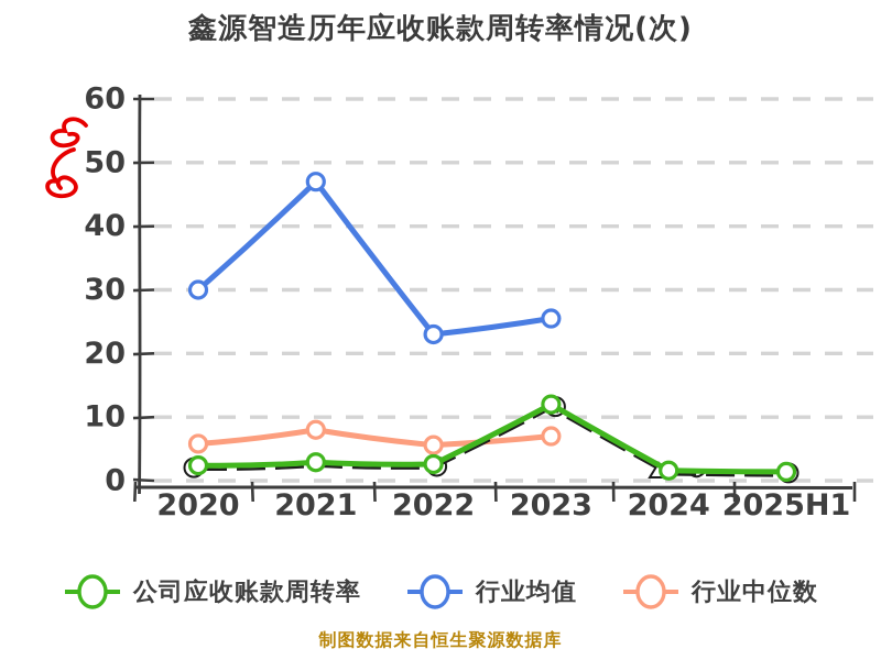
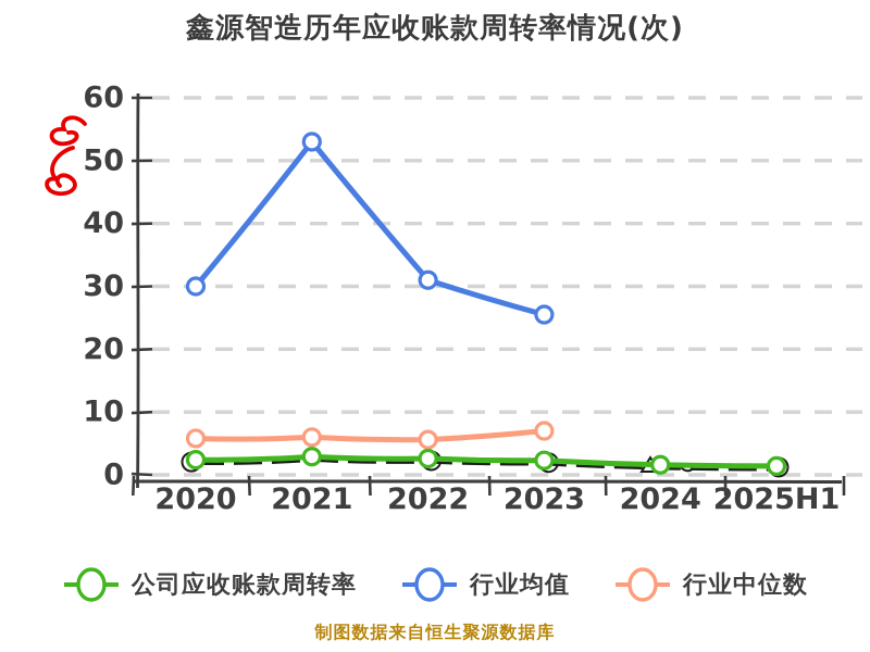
行业均值/2021: 47 -> 53
行业中位数/2021: 8 -> 6
行业均值/2022: 23 -> 31
公司应收账款周转率/2023: 12 -> 2
